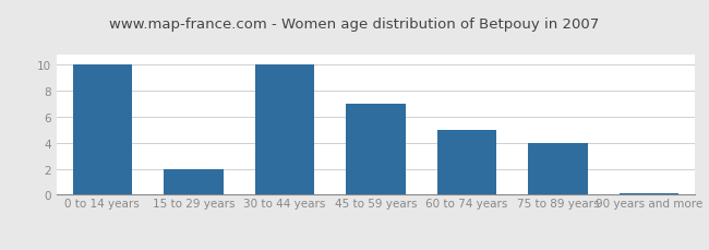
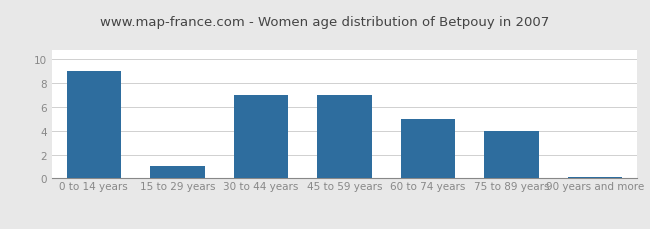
0 to 14 years: 10.0 -> 9.0
15 to 29 years: 2.0 -> 1.0
30 to 44 years: 10.0 -> 7.0
